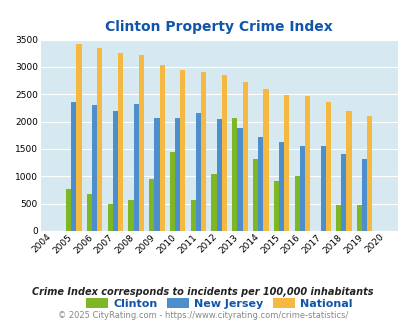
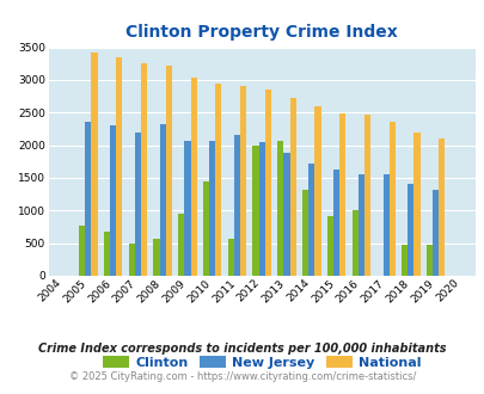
Clinton/2012: 1040 -> 2000
